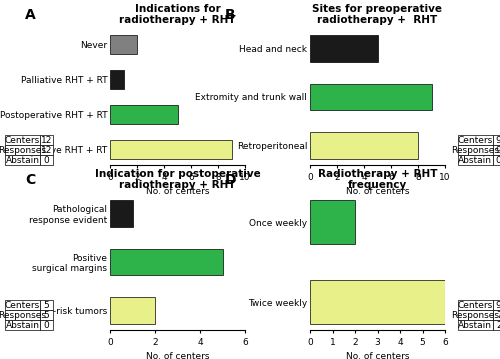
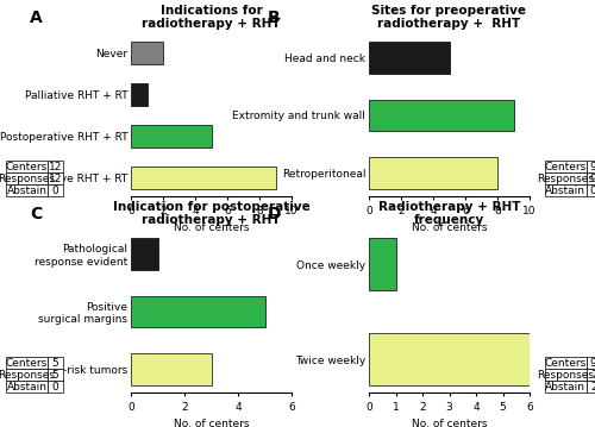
Indication for postoperative radiotherapy + RHT/High-risk tumors: 2 -> 3
Radiotherapy + RHT frequency/Once weekly: 2 -> 1
